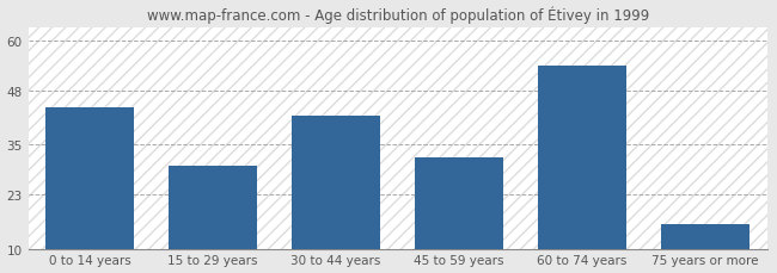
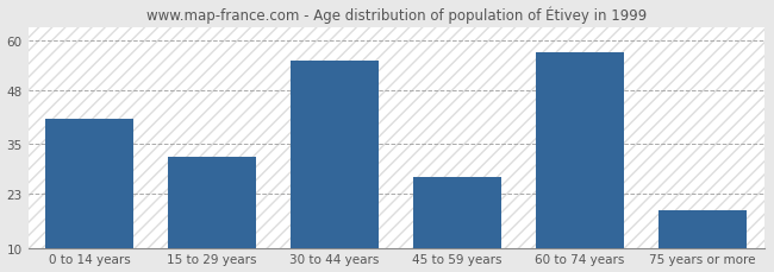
0 to 14 years: 44 -> 41
15 to 29 years: 30 -> 32
30 to 44 years: 42 -> 55
45 to 59 years: 32 -> 27
60 to 74 years: 54 -> 57
75 years or more: 16 -> 19
